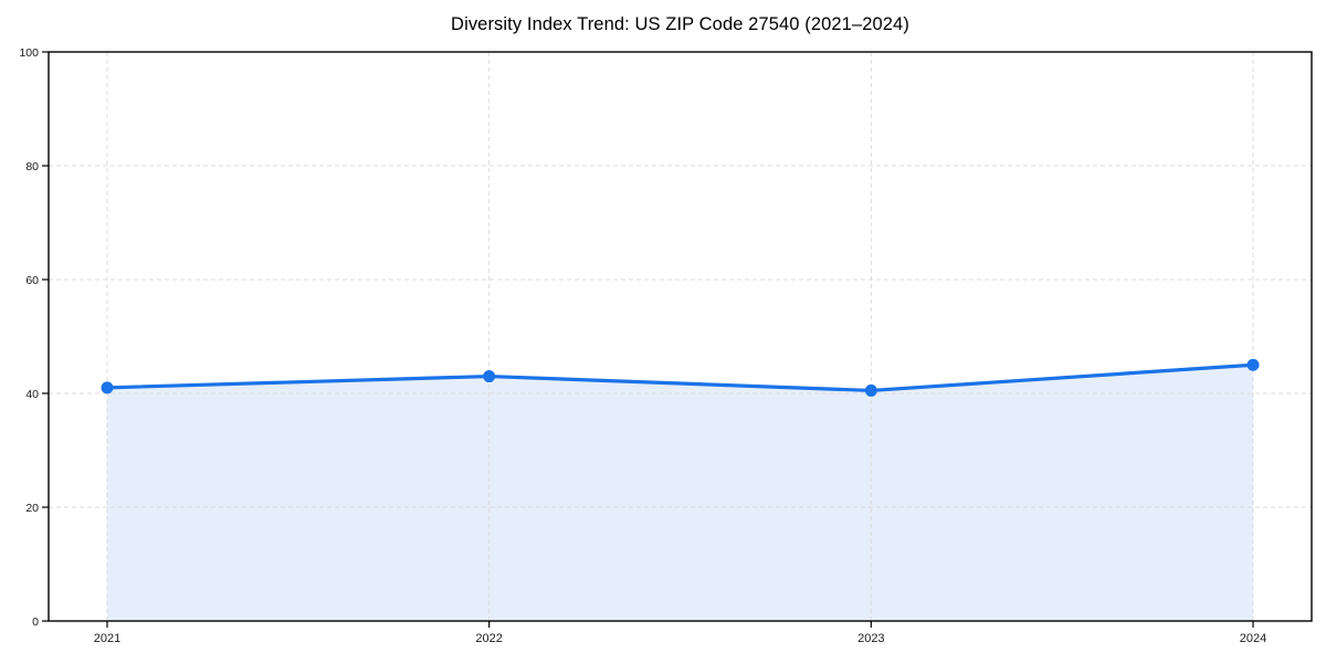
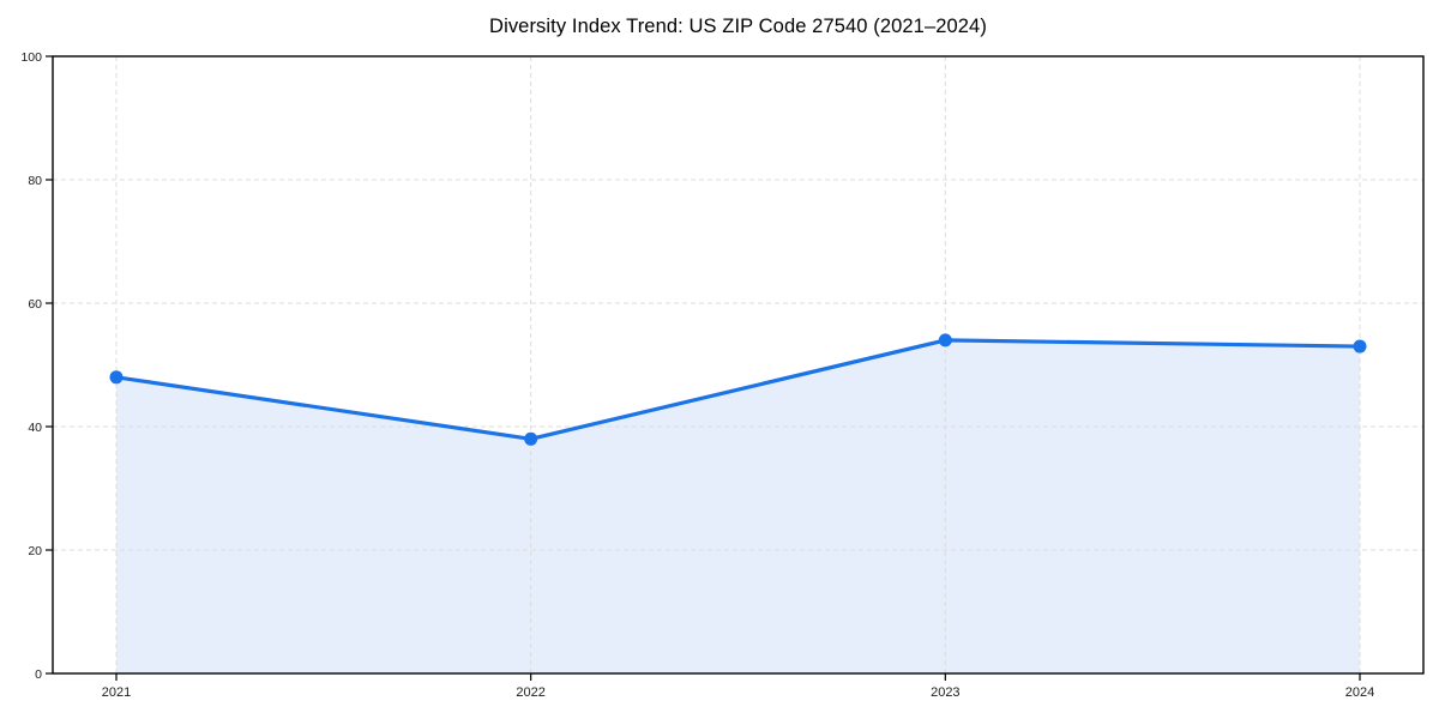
2021: 41 -> 48
2022: 43 -> 38
2023: 40 -> 54
2024: 45 -> 53
